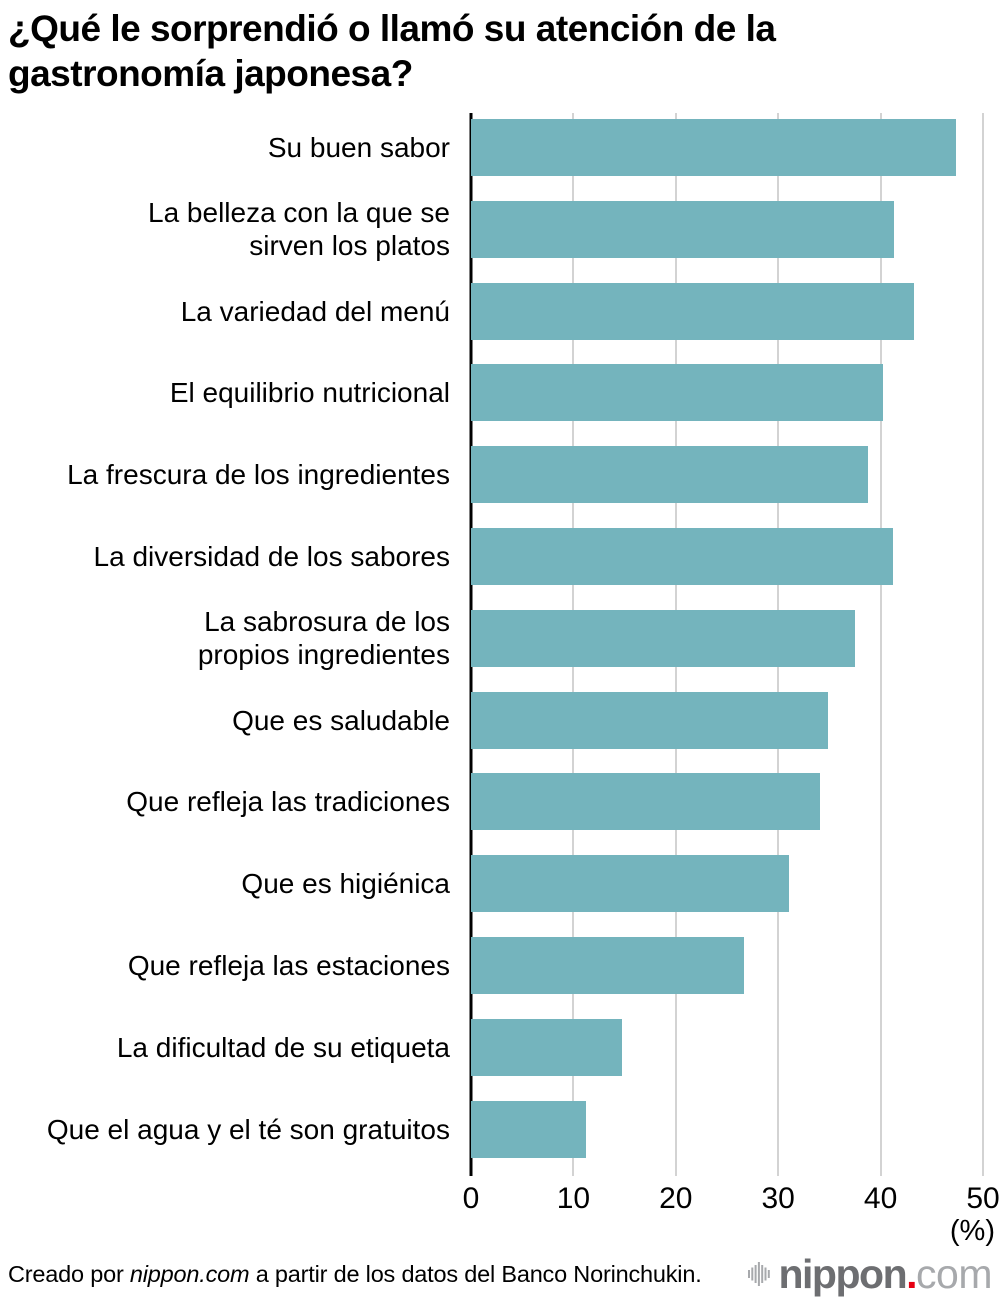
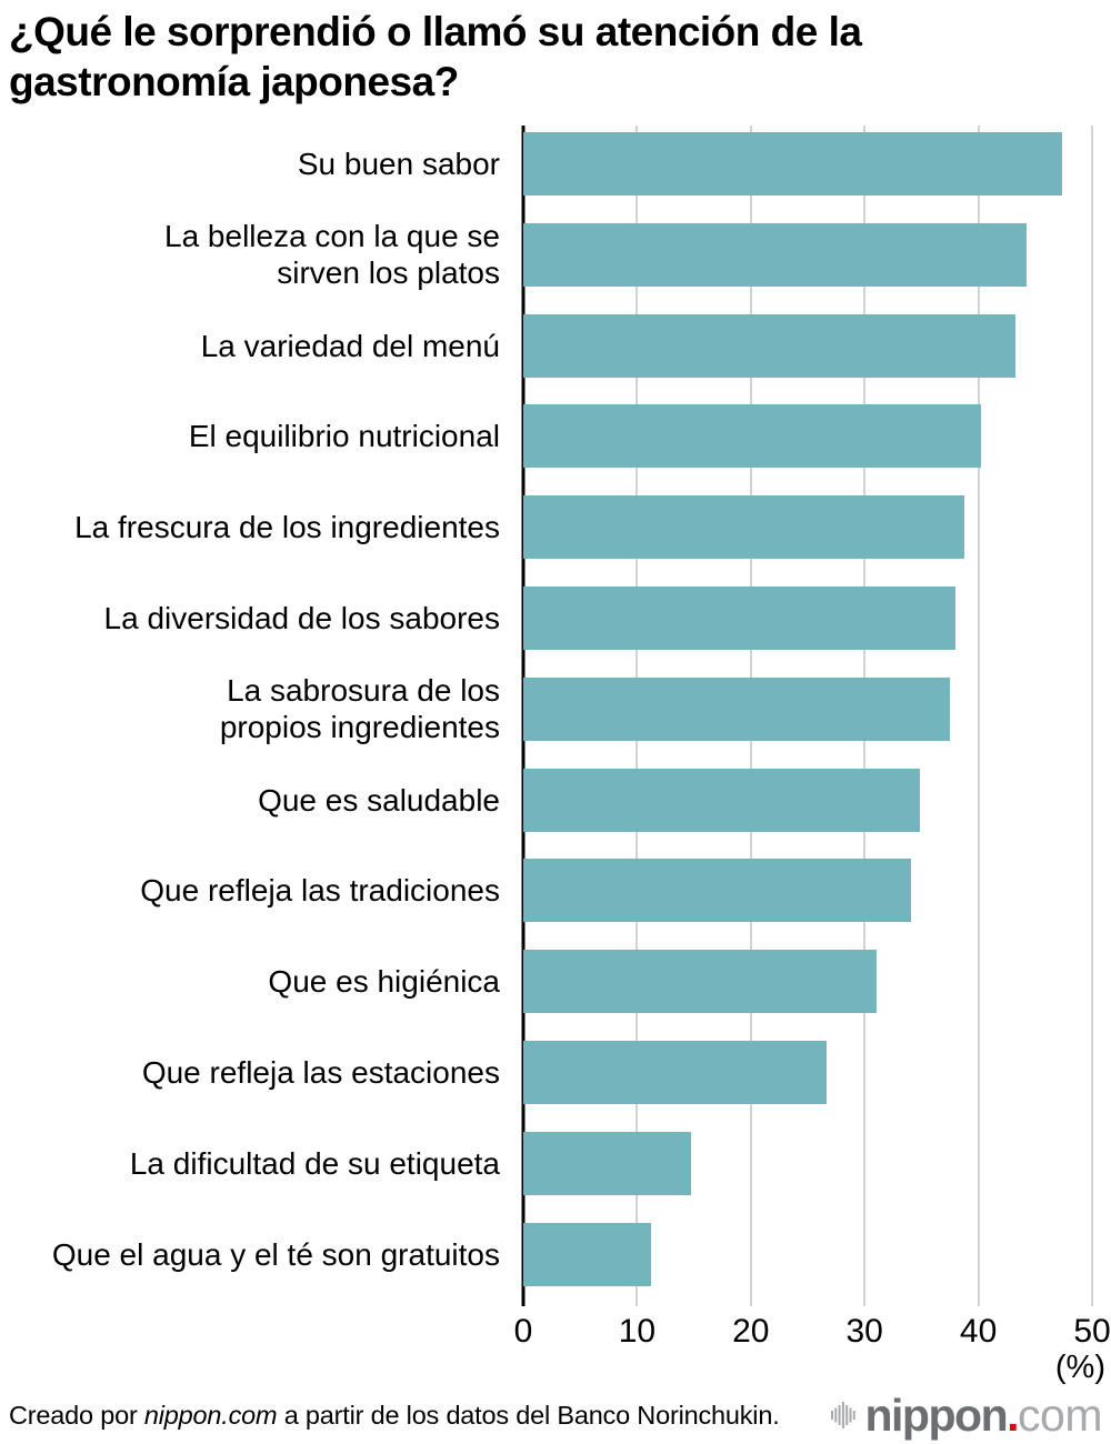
La belleza con la que se sirven los platos: 40.0 -> 42.8
La diversidad de los sabores: 39.9 -> 36.8
